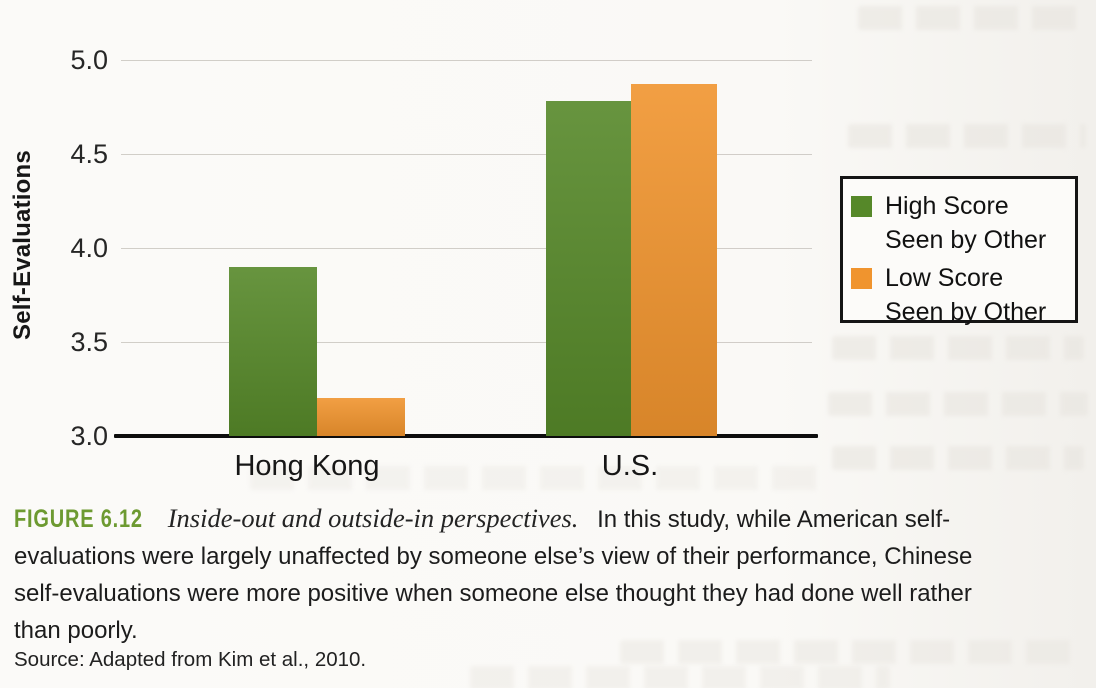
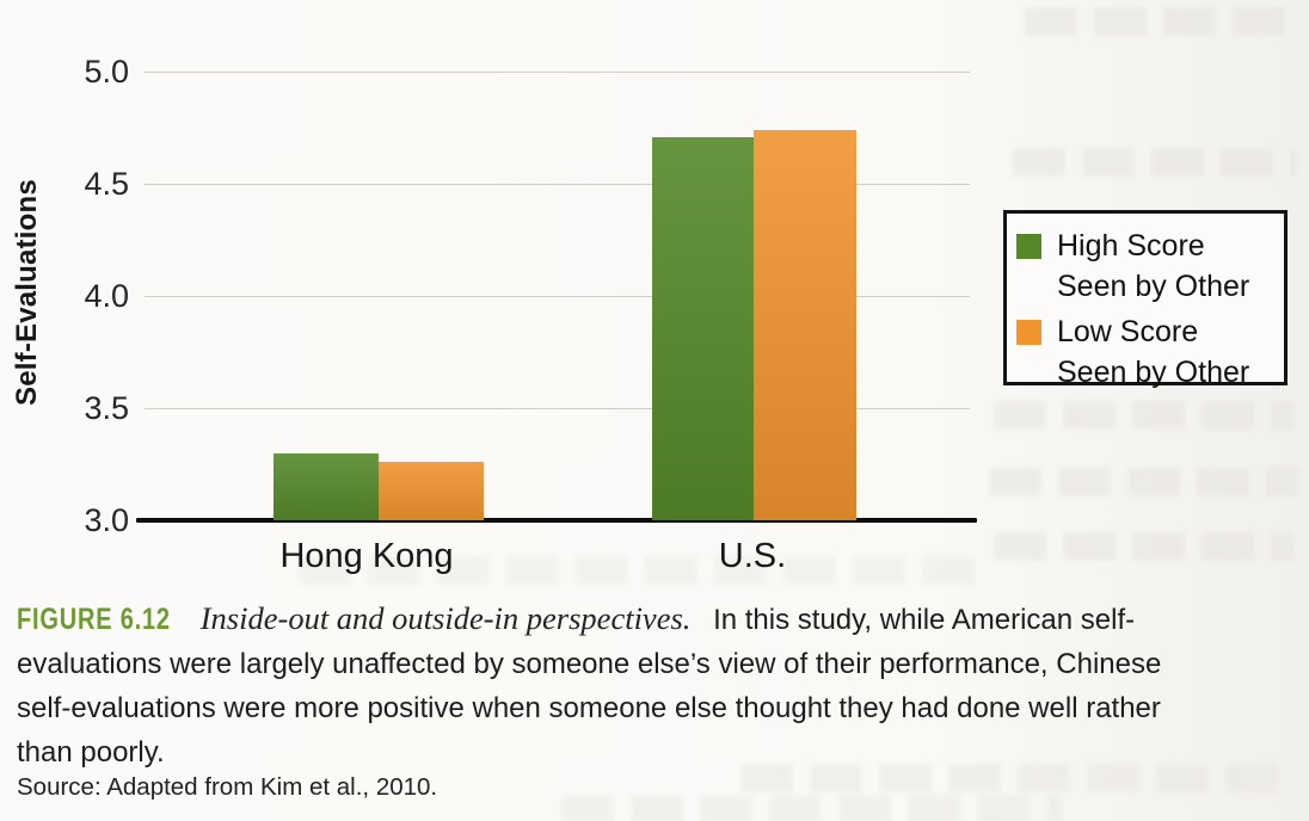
High Score Seen by Other/Hong Kong: 3.90 -> 3.30
Low Score Seen by Other/Hong Kong: 3.20 -> 3.26
High Score Seen by Other/U.S.: 4.78 -> 4.71
Low Score Seen by Other/U.S.: 4.87 -> 4.74
